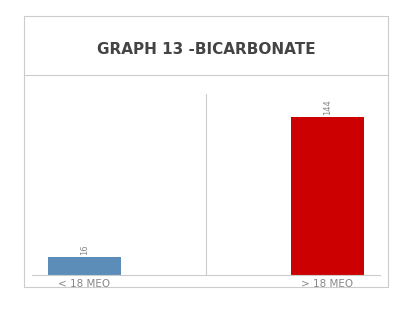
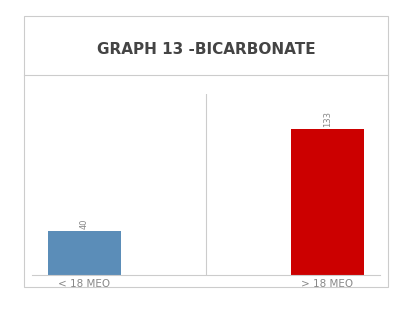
< 18 MEQ: 16 -> 40
> 18 MEQ: 144 -> 133
